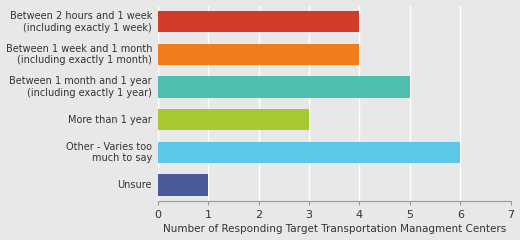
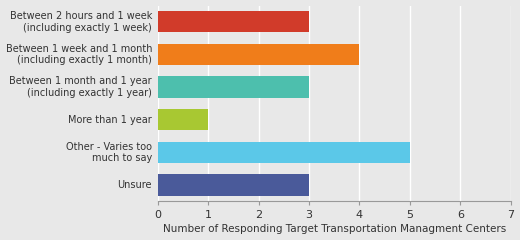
Between 2 hours and 1 week (including exactly 1 week): 4 -> 3
Between 1 month and 1 year (including exactly 1 year): 5 -> 3
More than 1 year: 3 -> 1
Other - Varies too much to say: 6 -> 5
Unsure: 1 -> 3
